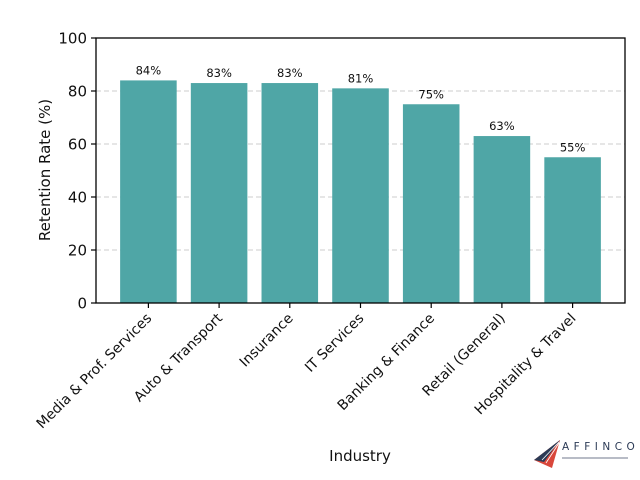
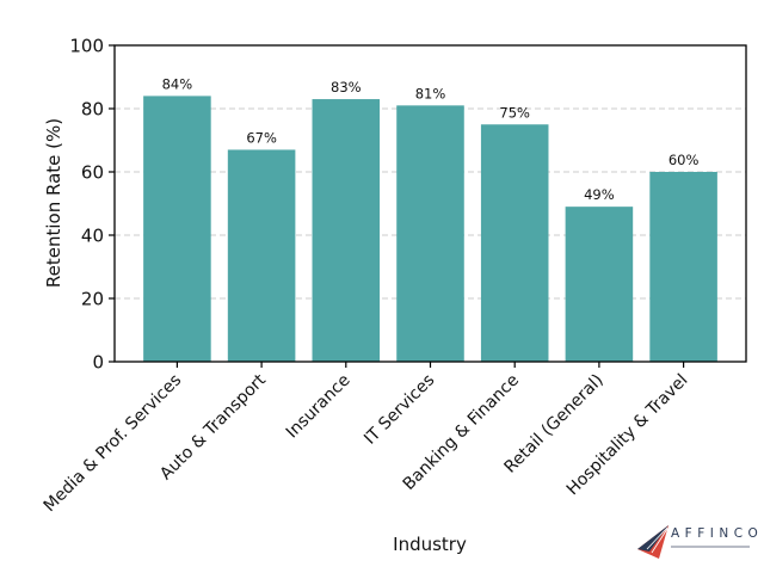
Auto & Transport: 83% -> 67%
Retail (General): 63% -> 49%
Hospitality & Travel: 55% -> 60%
